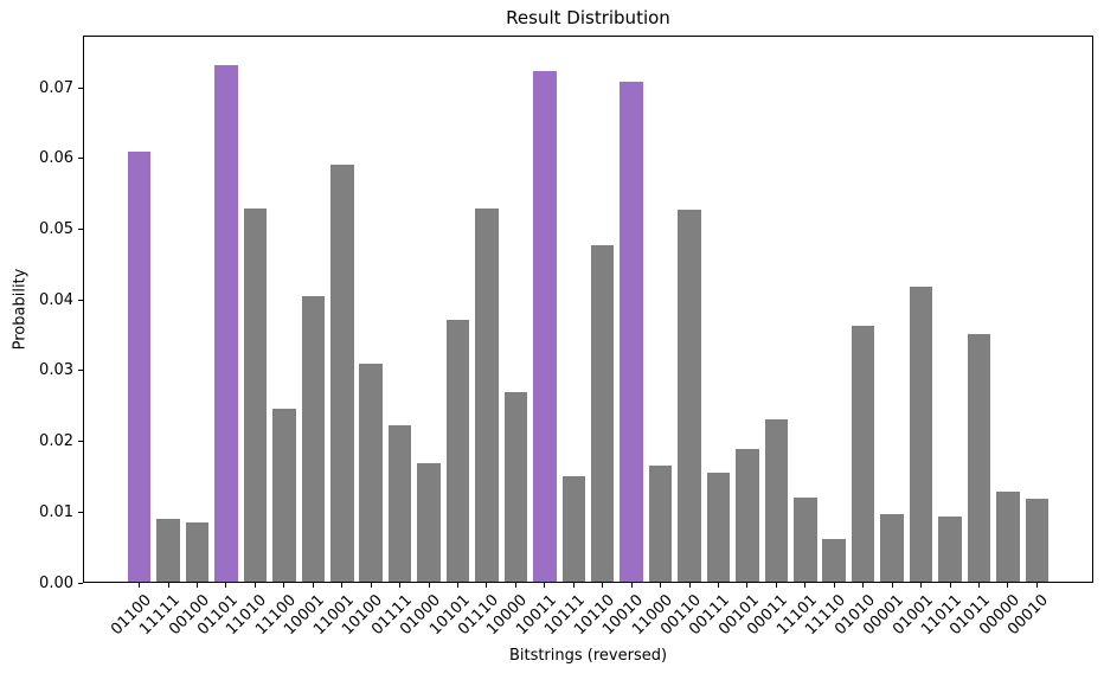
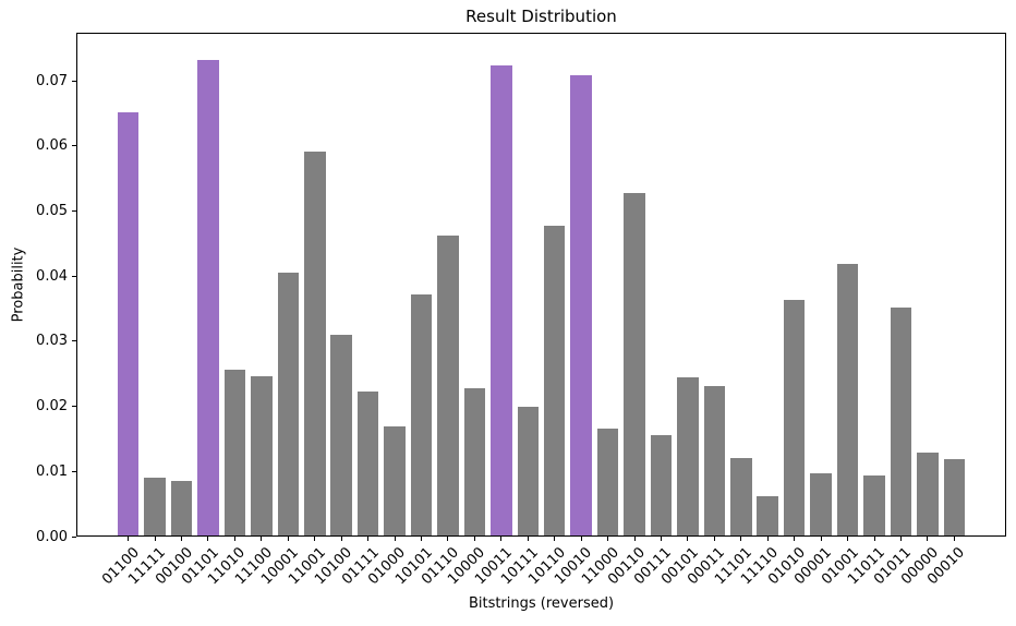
01100: 0.061 -> 0.065
11010: 0.053 -> 0.026
01110: 0.053 -> 0.046
10000: 0.027 -> 0.023
10111: 0.015 -> 0.020
00101: 0.019 -> 0.025
